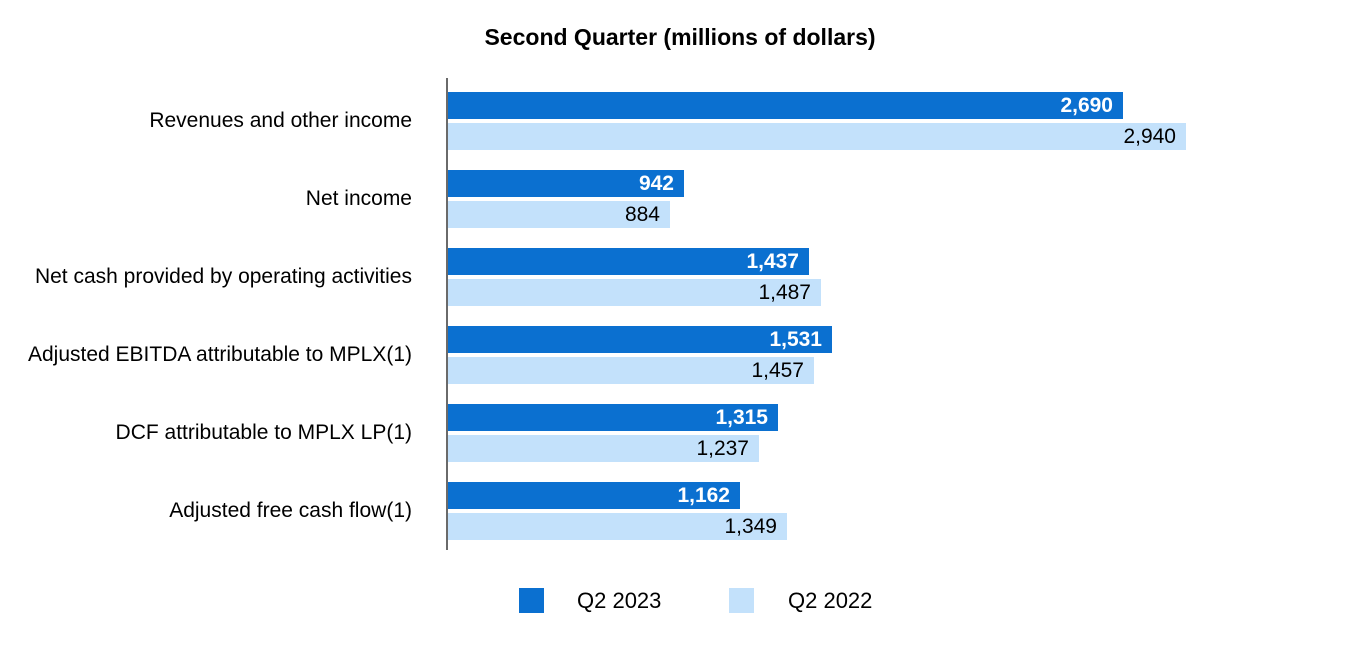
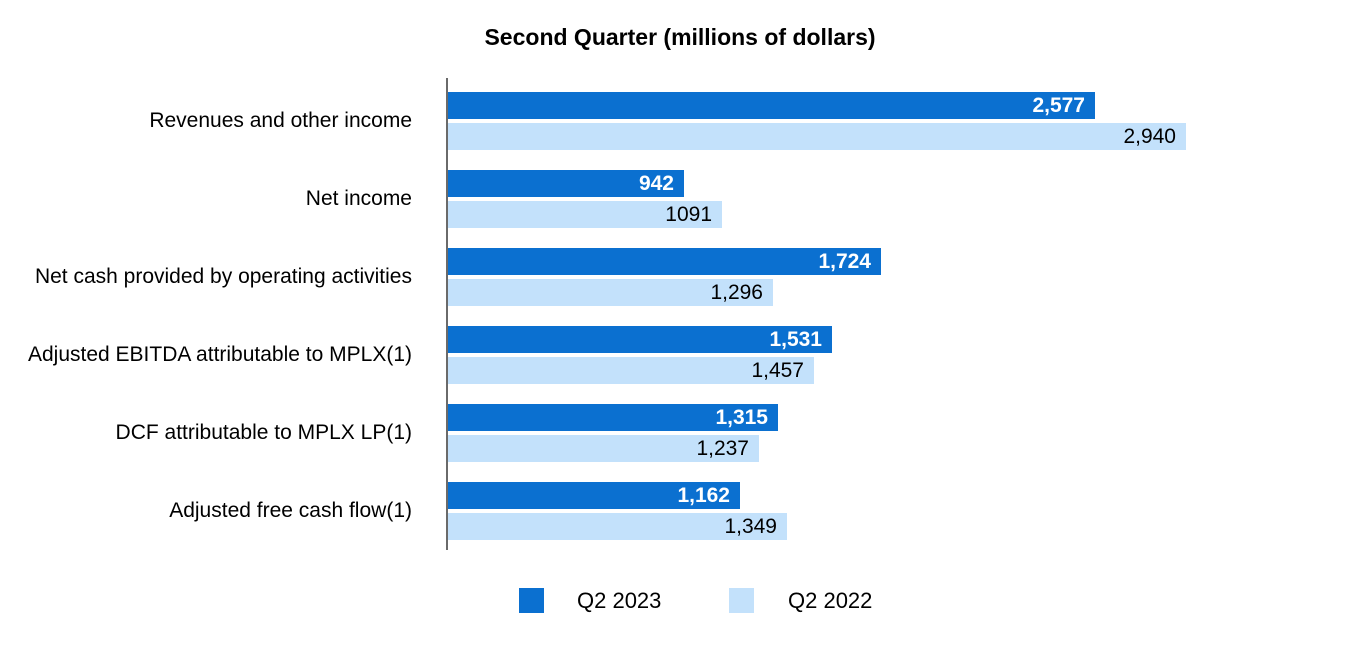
Q2 2023/Revenues and other income: 2,690 -> 2,577
Q2 2022/Net income: 884 -> 1091
Q2 2023/Net cash provided by operating activities: 1,437 -> 1,724
Q2 2022/Net cash provided by operating activities: 1,487 -> 1,296
